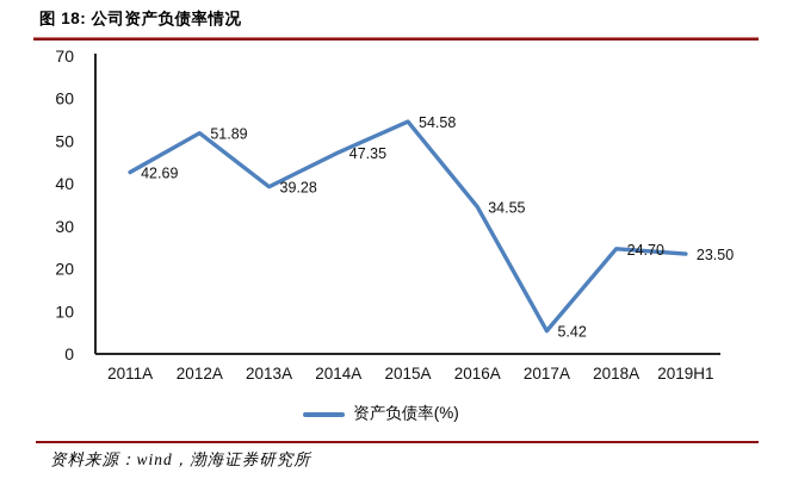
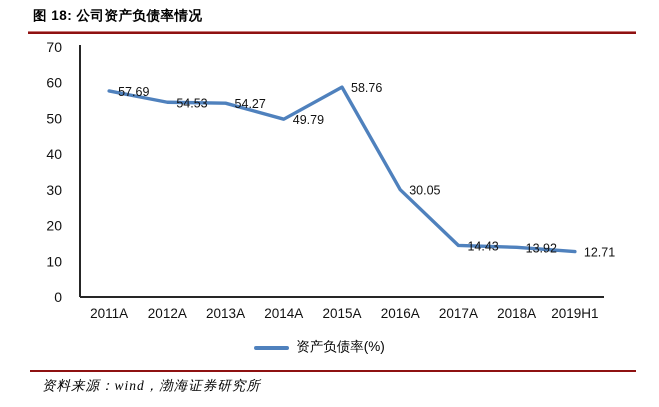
2011A: 42.69 -> 57.69
2012A: 51.89 -> 54.53
2013A: 39.28 -> 54.27
2014A: 47.35 -> 49.79
2015A: 54.58 -> 58.76
2016A: 34.55 -> 30.05
2017A: 5.42 -> 14.43
2018A: 24.70 -> 13.92
2019H1: 23.50 -> 12.71
